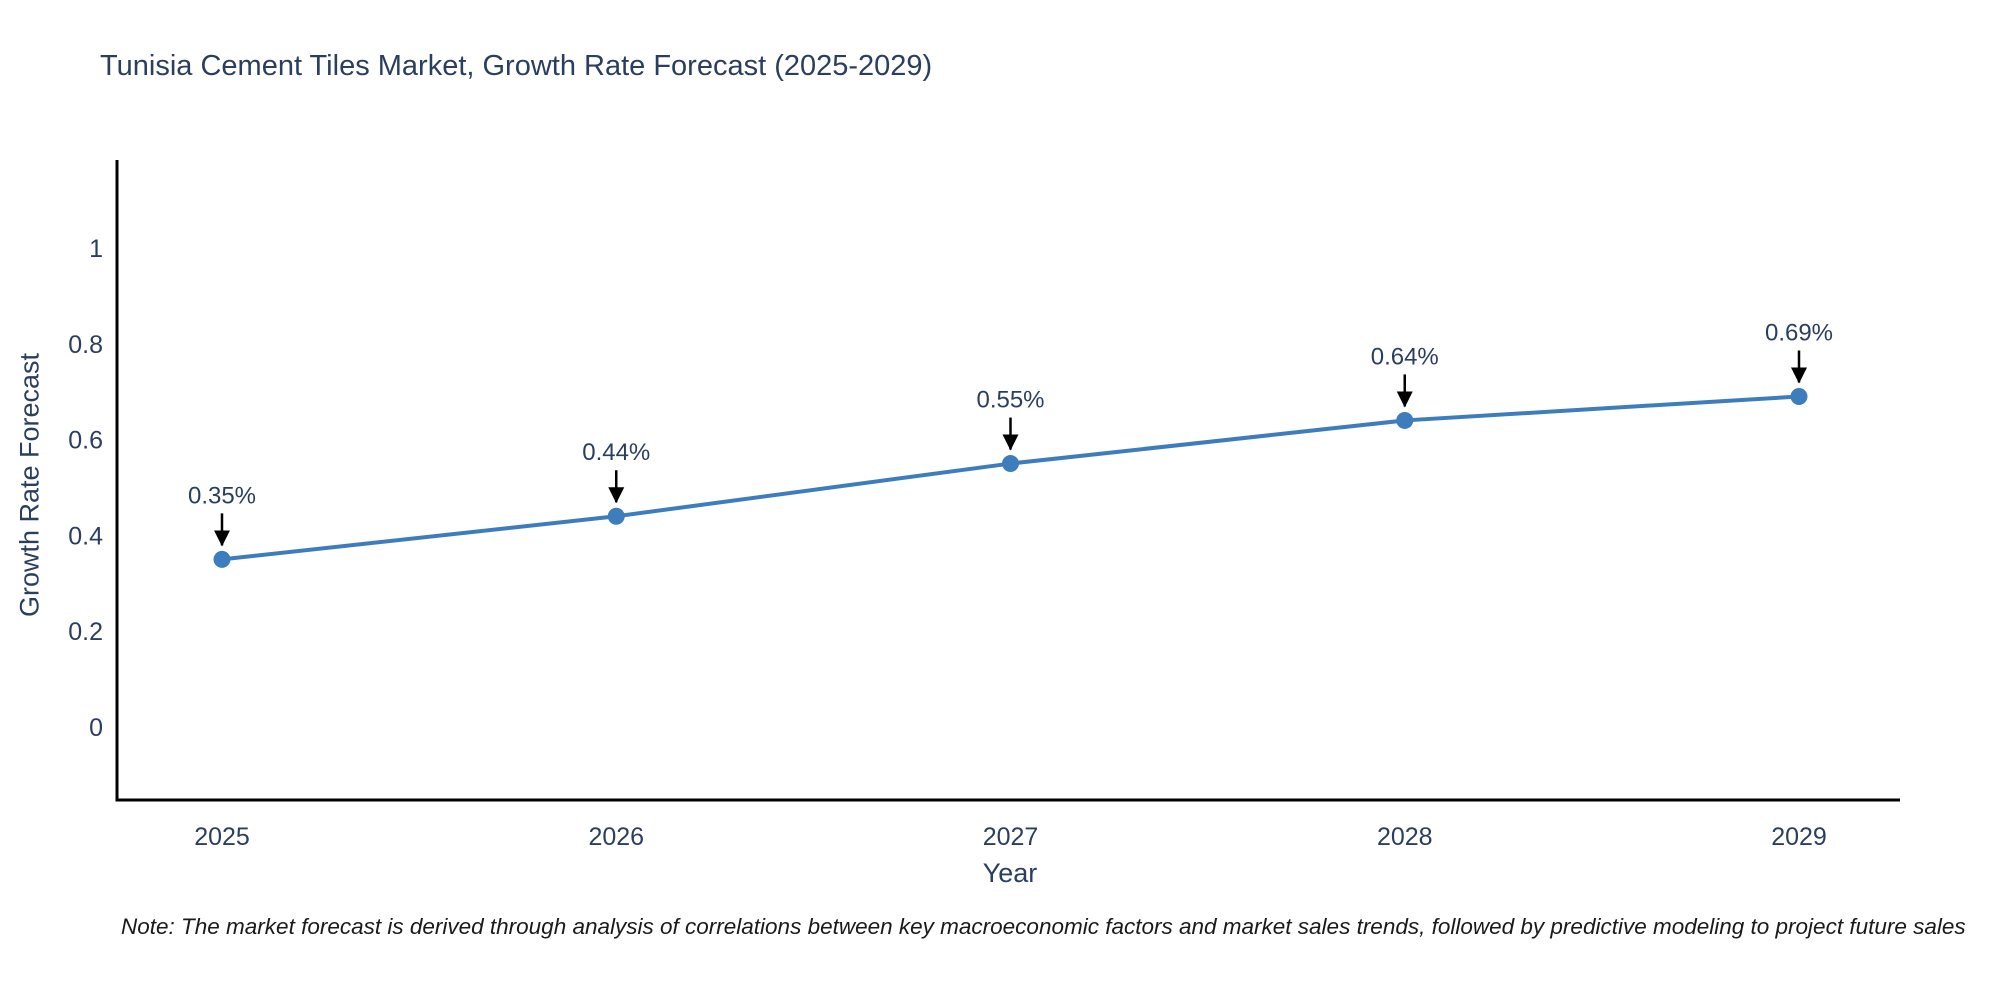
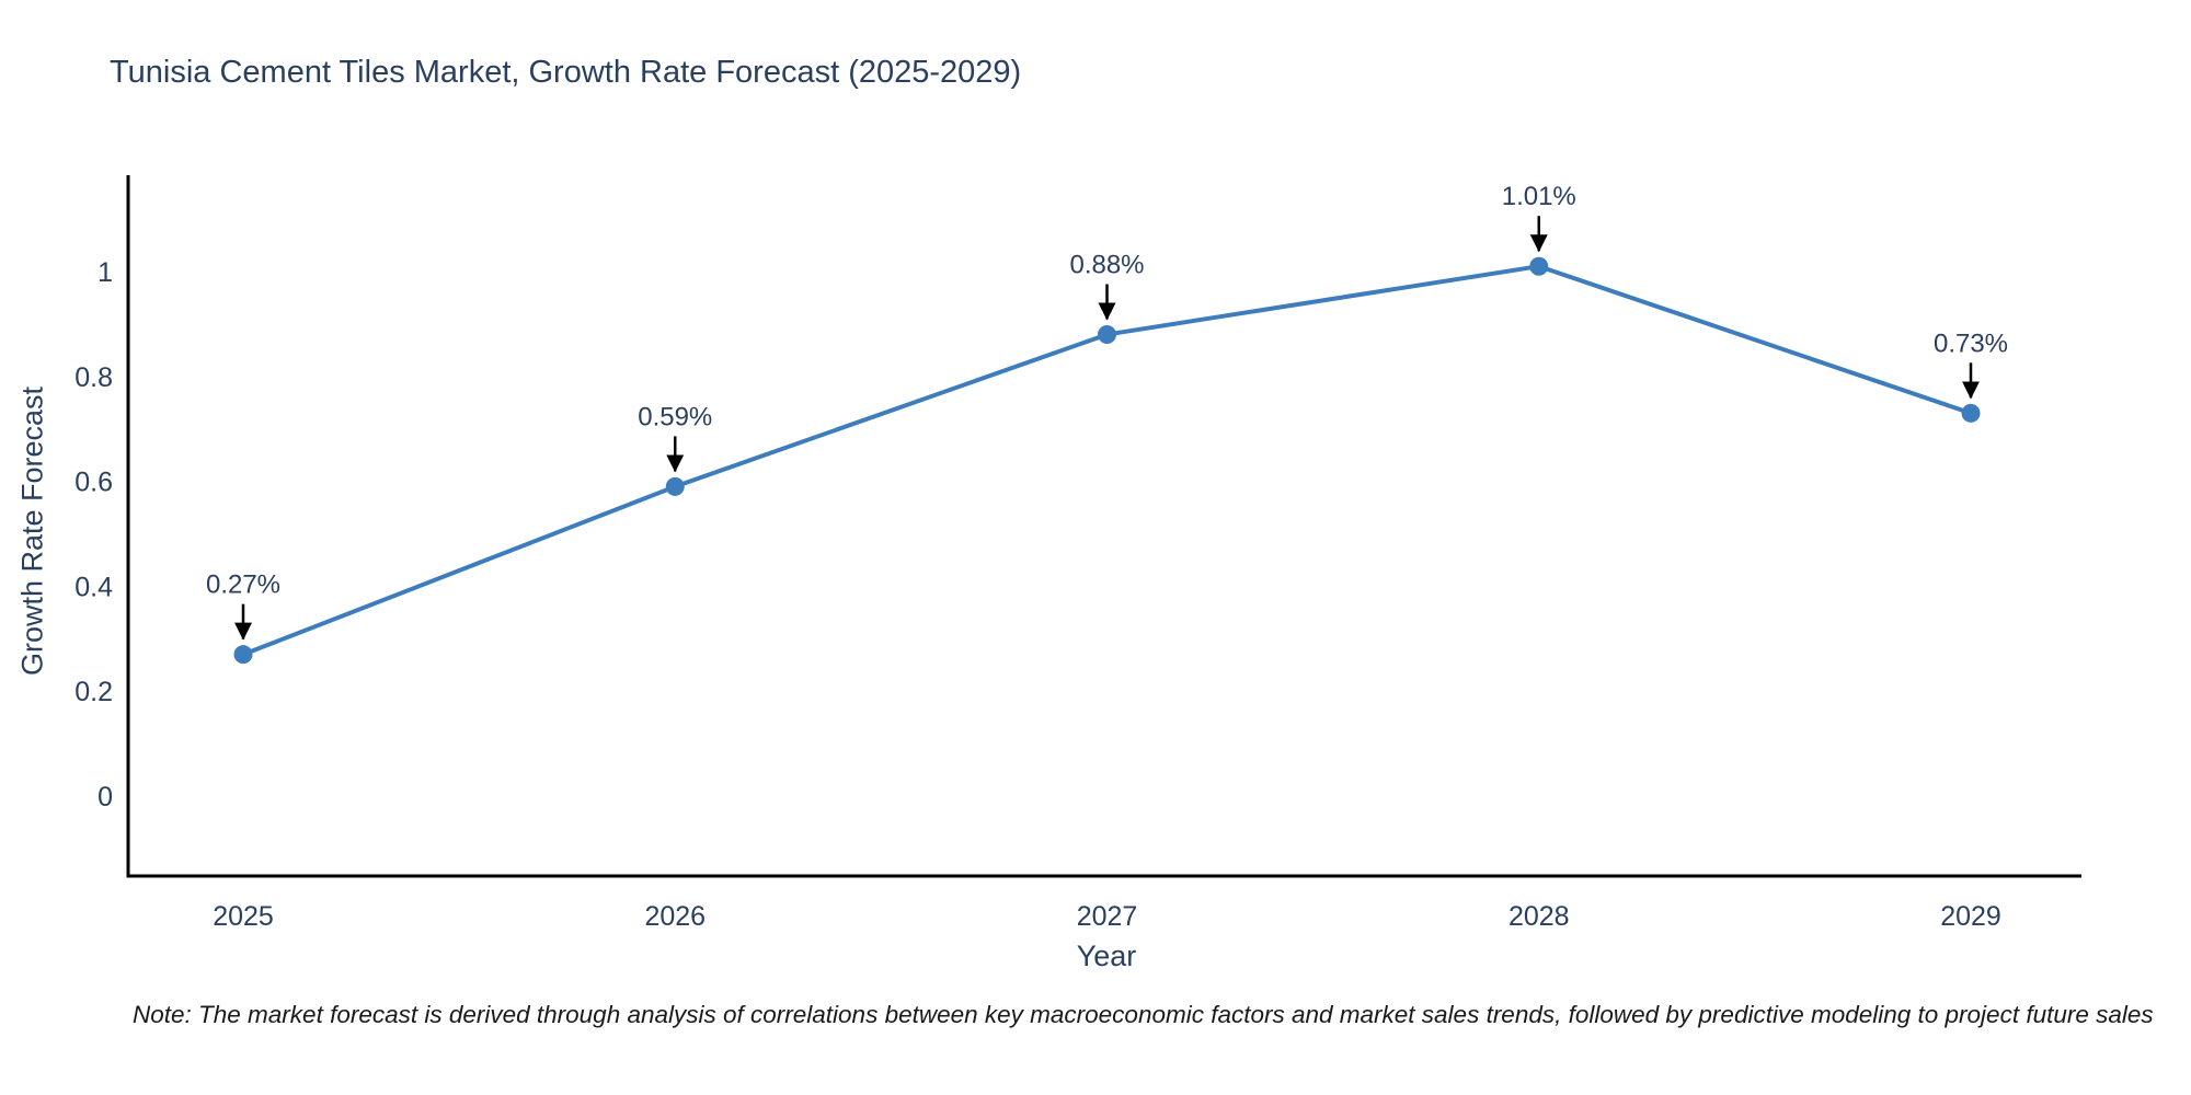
2025: 0.35% -> 0.27%
2026: 0.44% -> 0.59%
2027: 0.55% -> 0.88%
2028: 0.64% -> 1.01%
2029: 0.69% -> 0.73%
